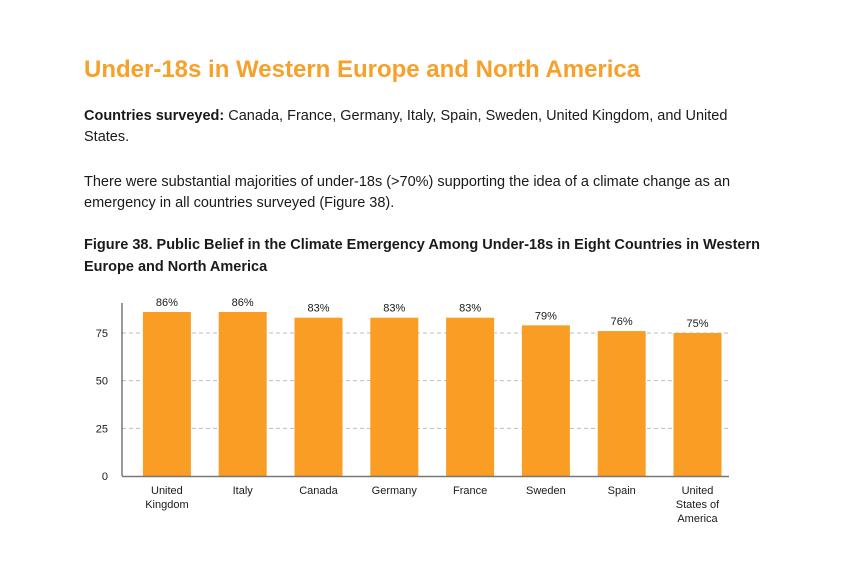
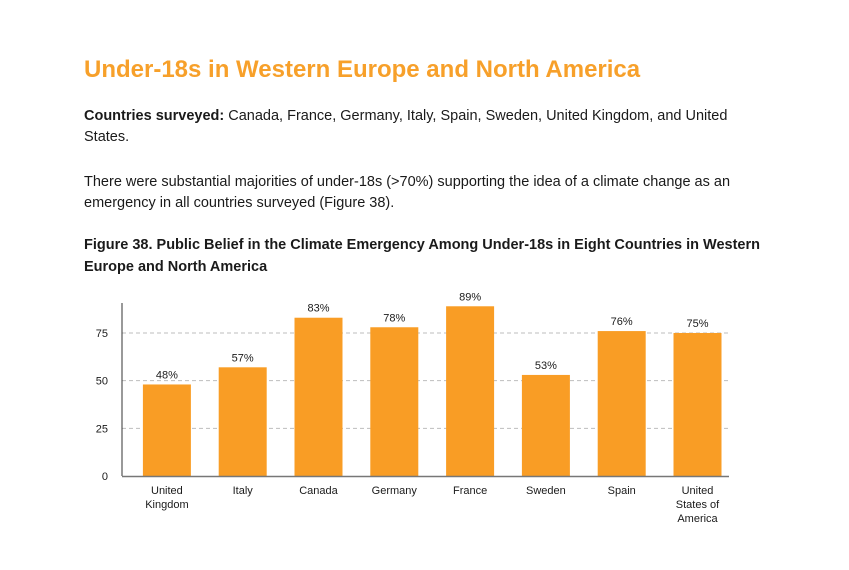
United Kingdom: 86% -> 48%
Italy: 86% -> 57%
Germany: 83% -> 78%
France: 83% -> 89%
Sweden: 79% -> 53%
